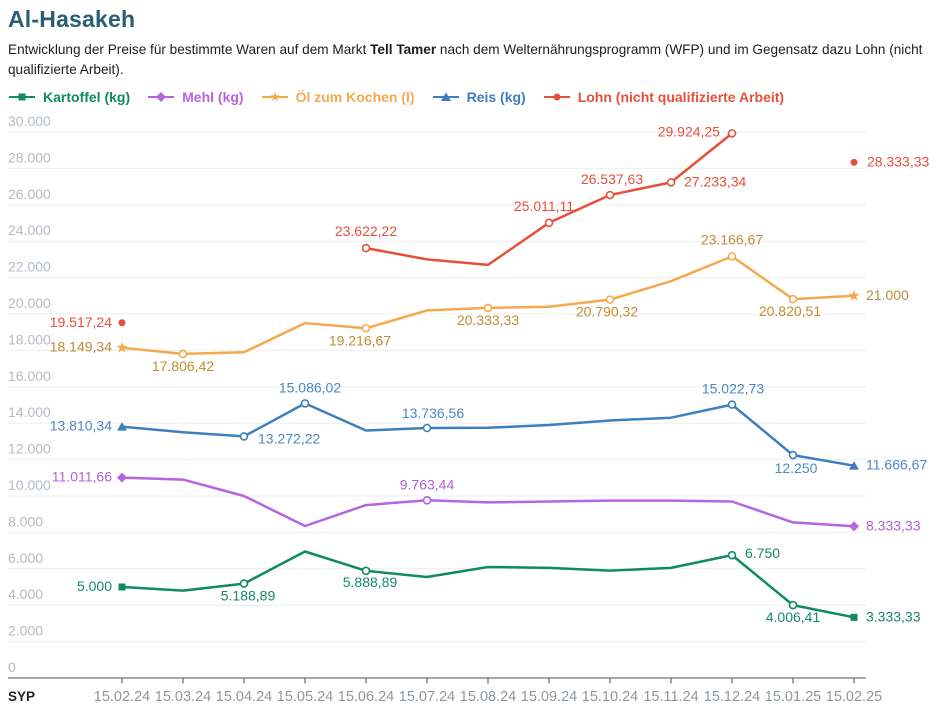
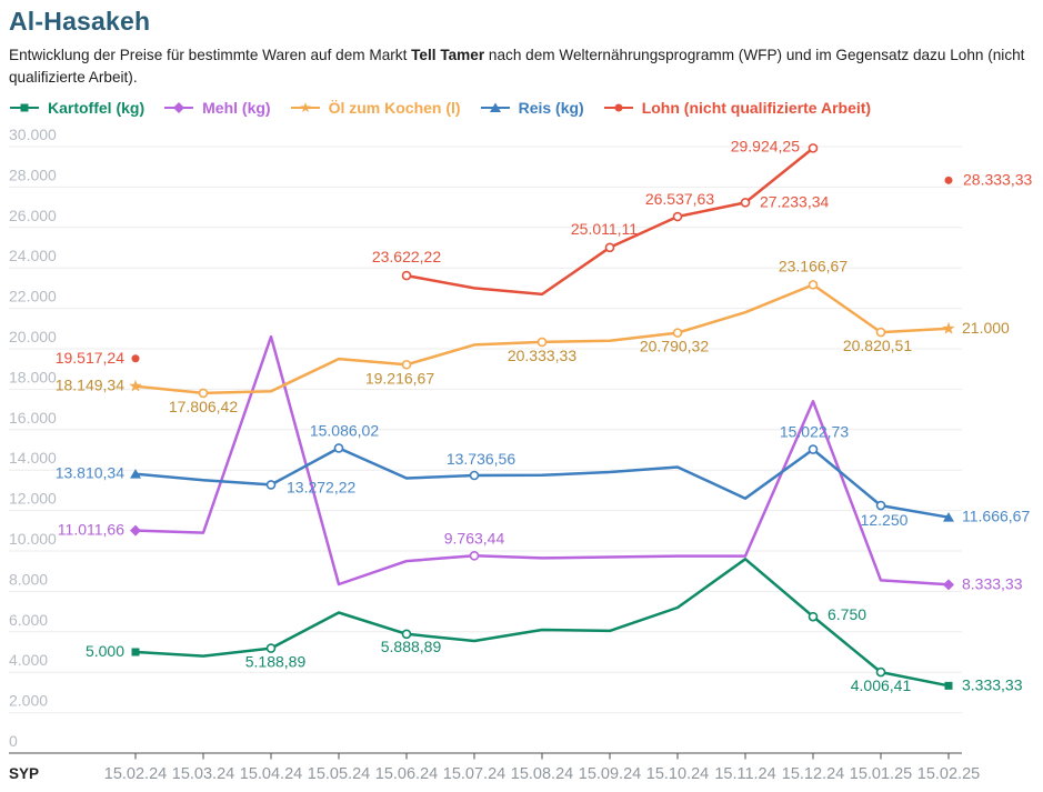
Mehl (kg)/15.04.24: 10000 -> 20600
Kartoffel (kg)/15.10.24: 5900 -> 7200
Kartoffel (kg)/15.11.24: 6000 -> 9600
Reis (kg)/15.11.24: 14300 -> 12600
Mehl (kg)/15.12.24: 9700 -> 17400
